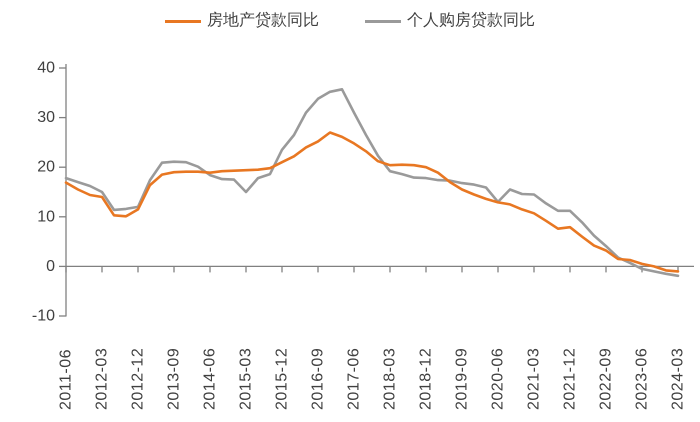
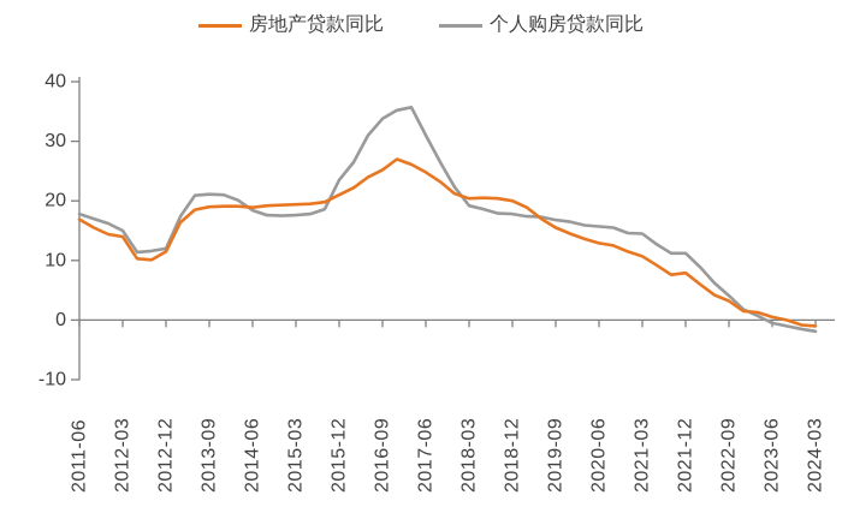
个人购房贷款同比/2015-03: 15 -> 18
个人购房贷款同比/2020-06: 13 -> 16
